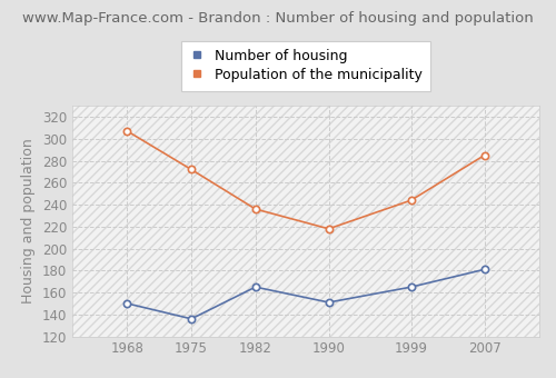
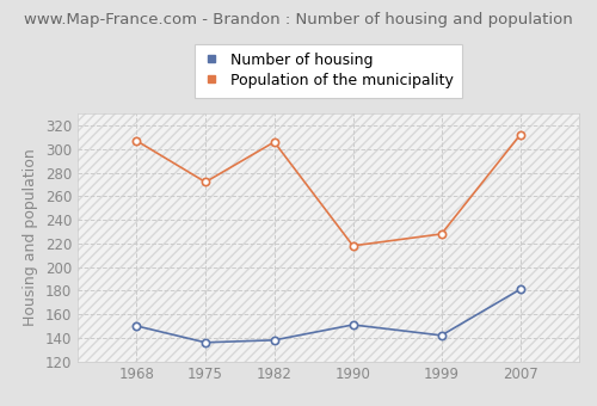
Number of housing/1982: 165 -> 138
Population of the municipality/1982: 236 -> 306
Number of housing/1999: 165 -> 142
Population of the municipality/1999: 244 -> 228
Population of the municipality/2007: 285 -> 312
